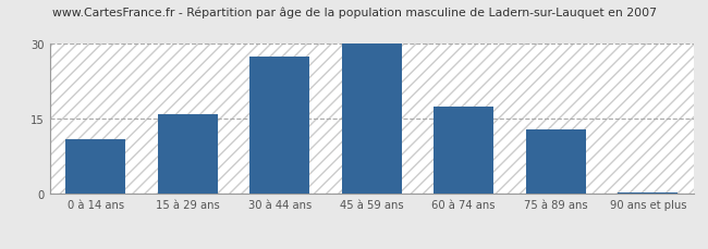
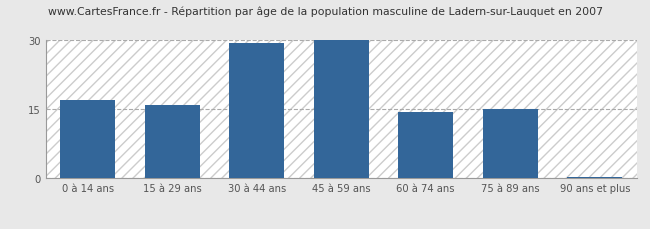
0 à 14 ans: 11.0 -> 17.0
30 à 44 ans: 27.5 -> 29.5
60 à 74 ans: 17.5 -> 14.5
75 à 89 ans: 13.0 -> 15.0
